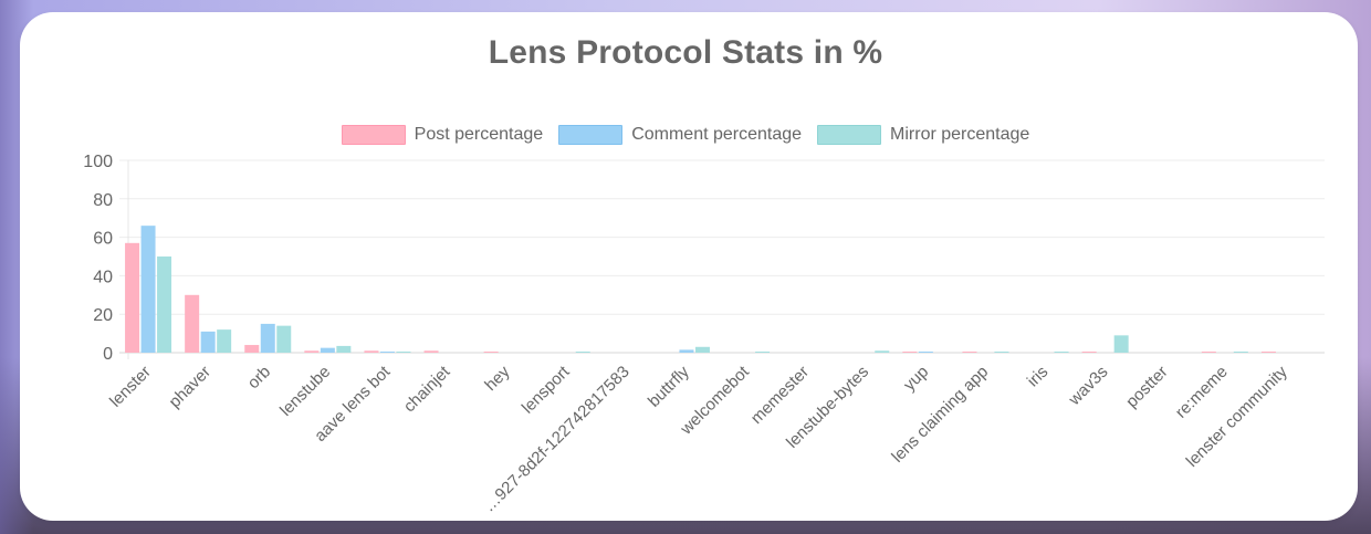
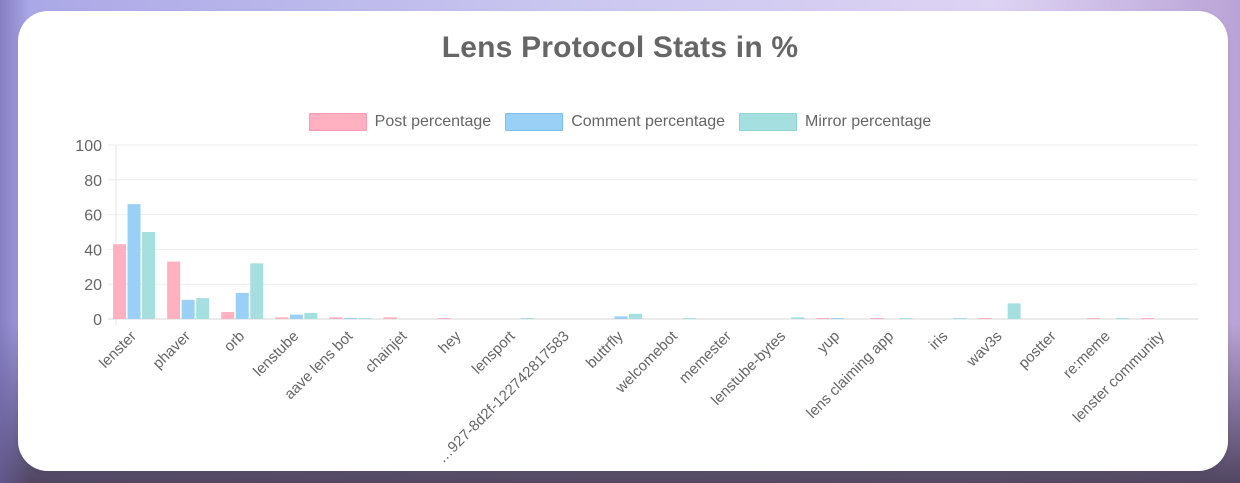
Post percentage/lenster: 57 -> 43
Post percentage/phaver: 30 -> 33
Mirror percentage/orb: 14 -> 32
